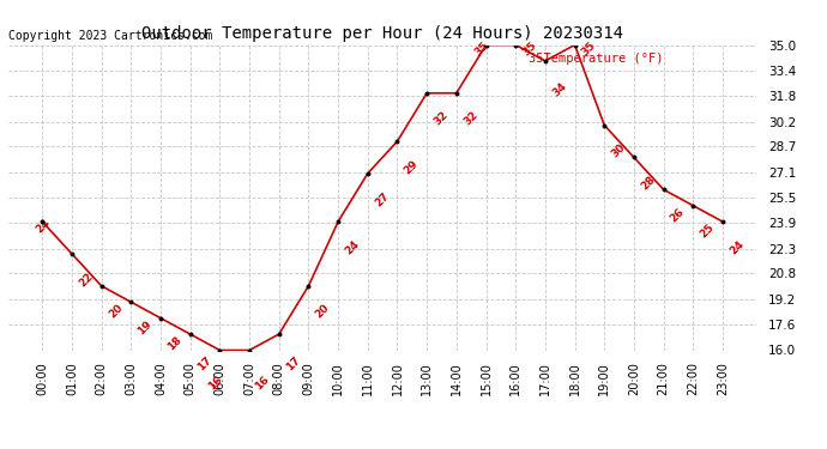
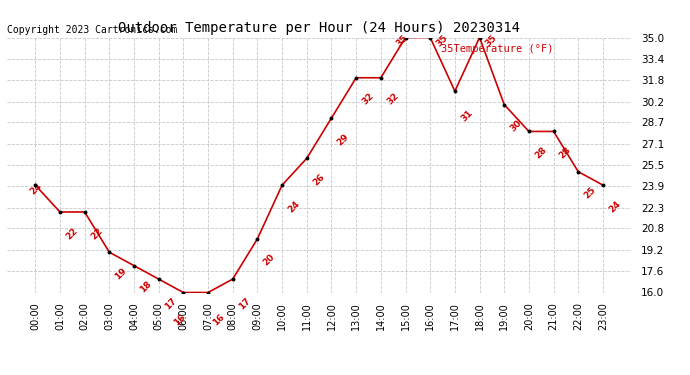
02:00: 20 -> 22
11:00: 27 -> 26
17:00: 34 -> 31
21:00: 26 -> 28
